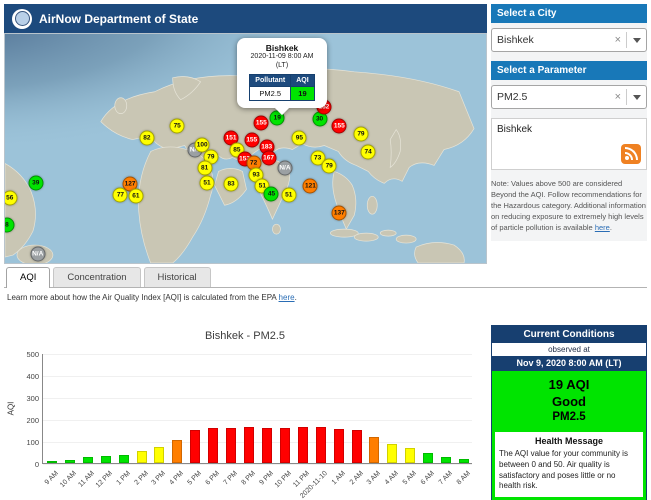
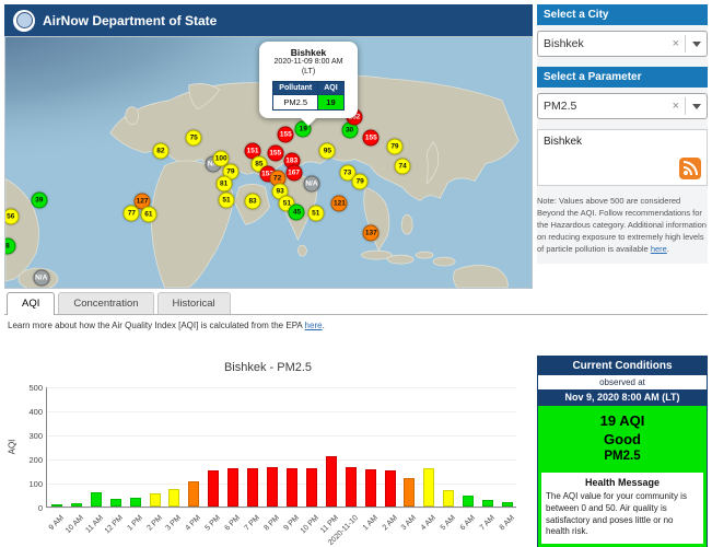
11 AM: 30 -> 60
11 PM: 160 -> 210
4 AM: 90 -> 160
